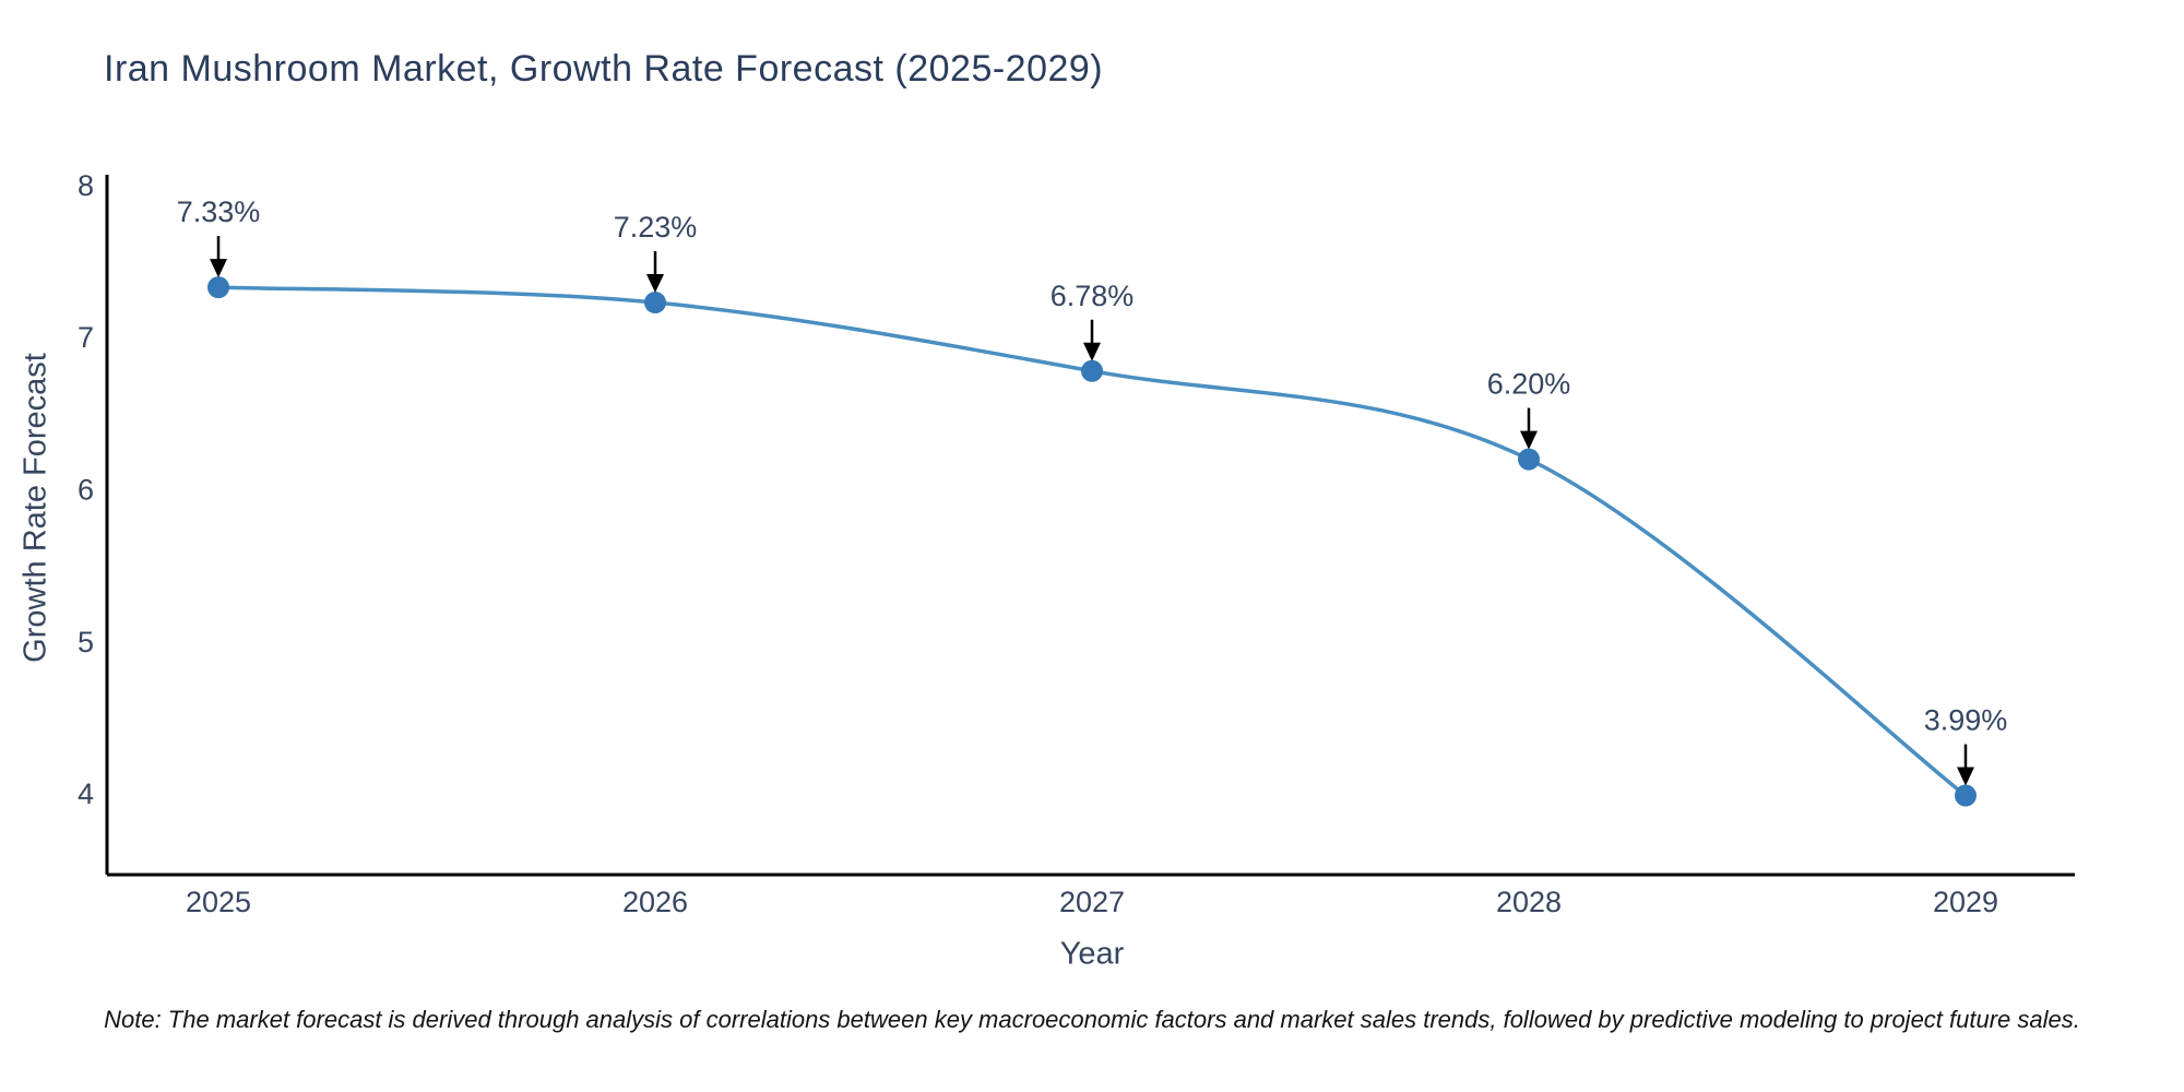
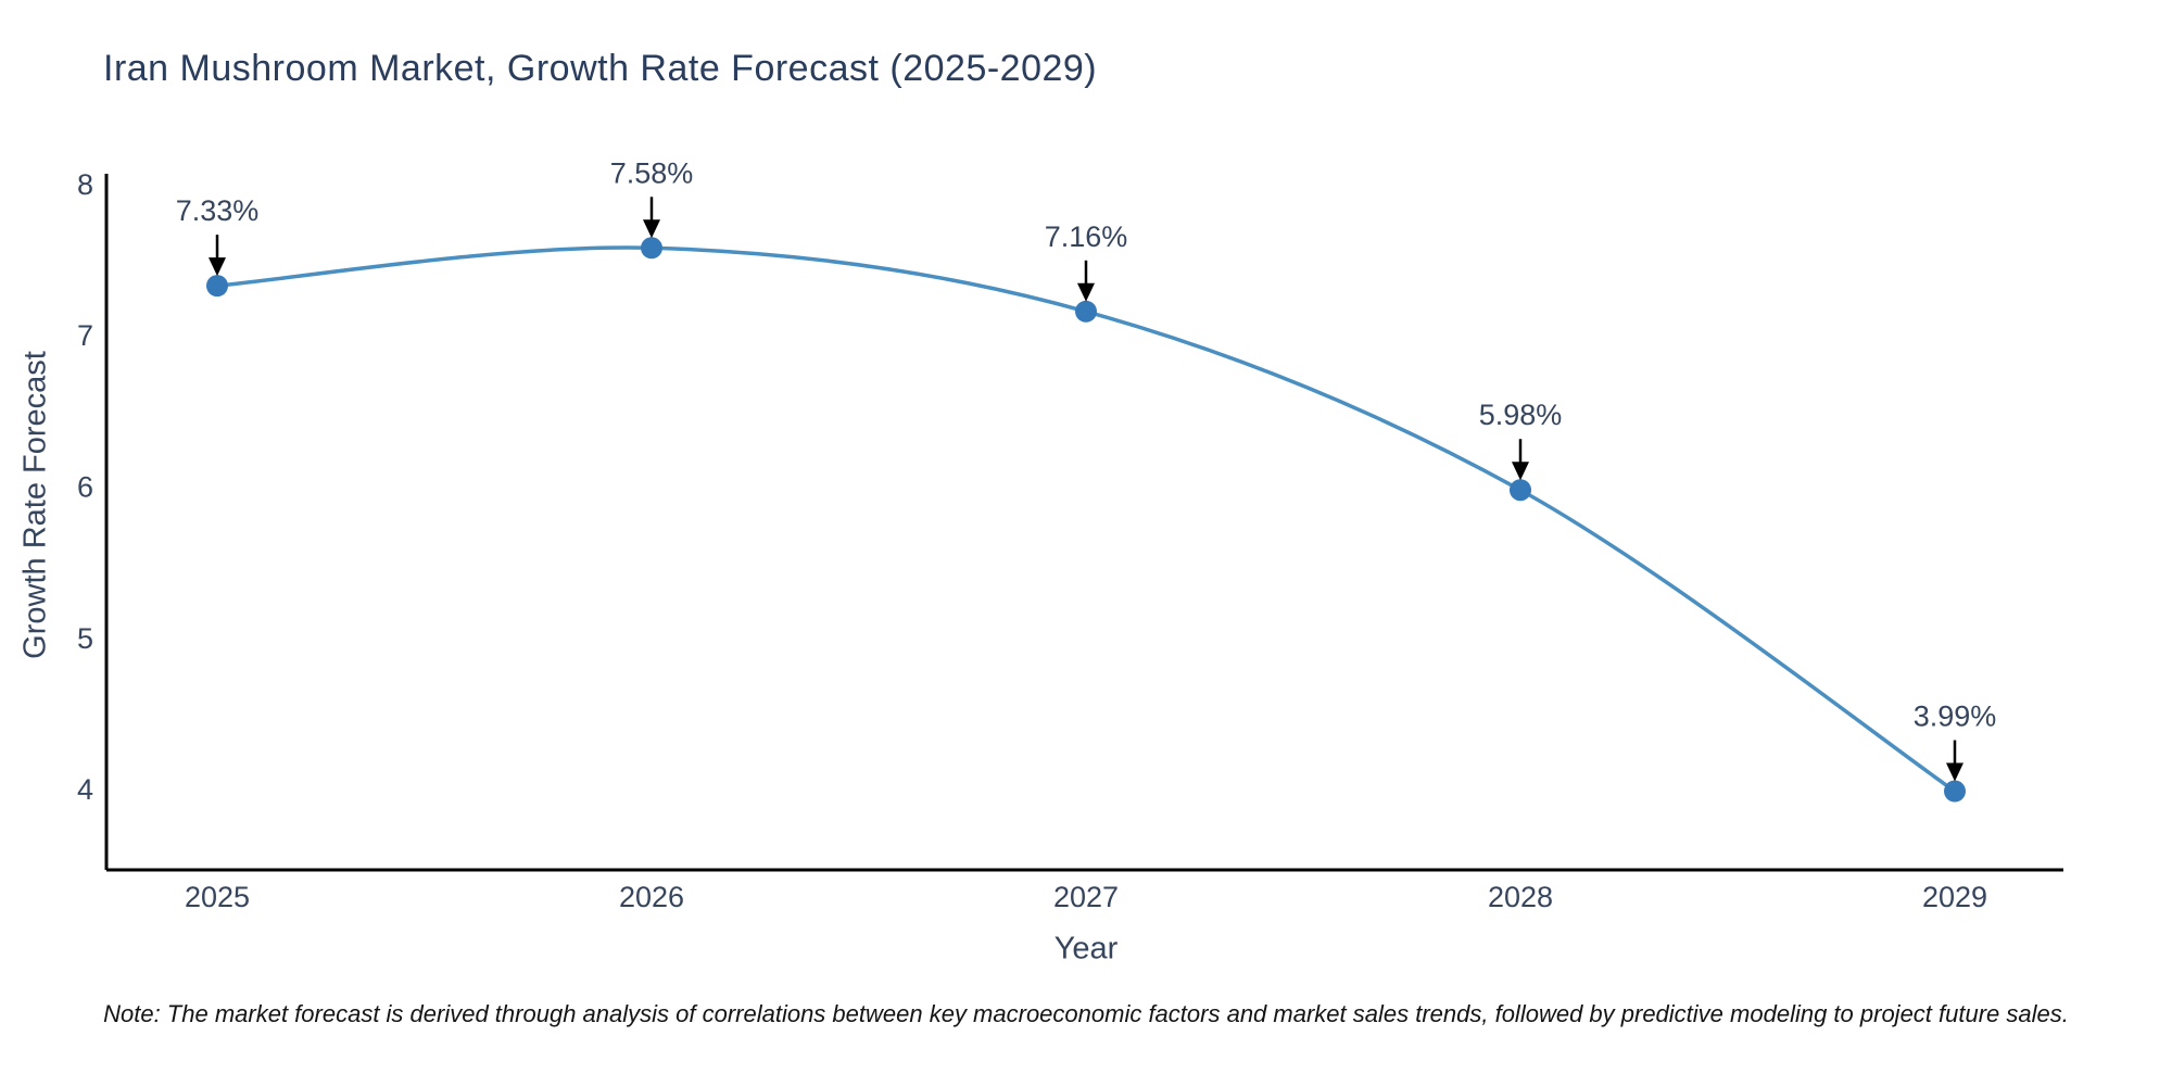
2026: 7.23% -> 7.58%
2027: 6.78% -> 7.16%
2028: 6.20% -> 5.98%
